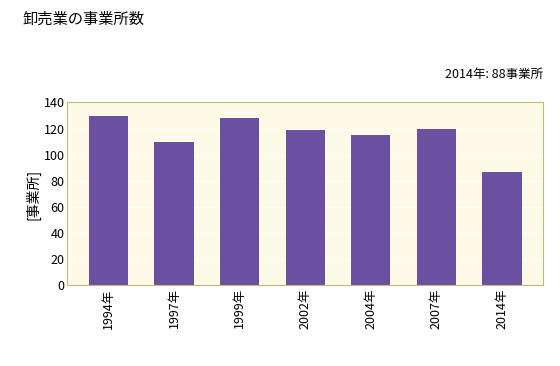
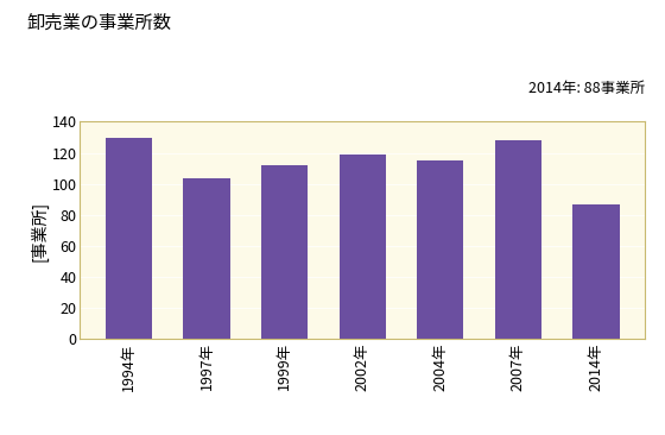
1997年: 110 -> 104
1999年: 128 -> 112
2007年: 120 -> 128
